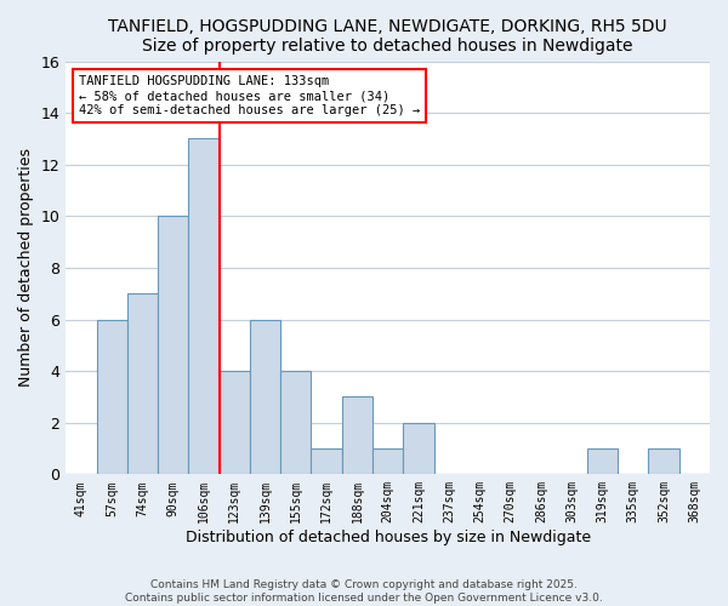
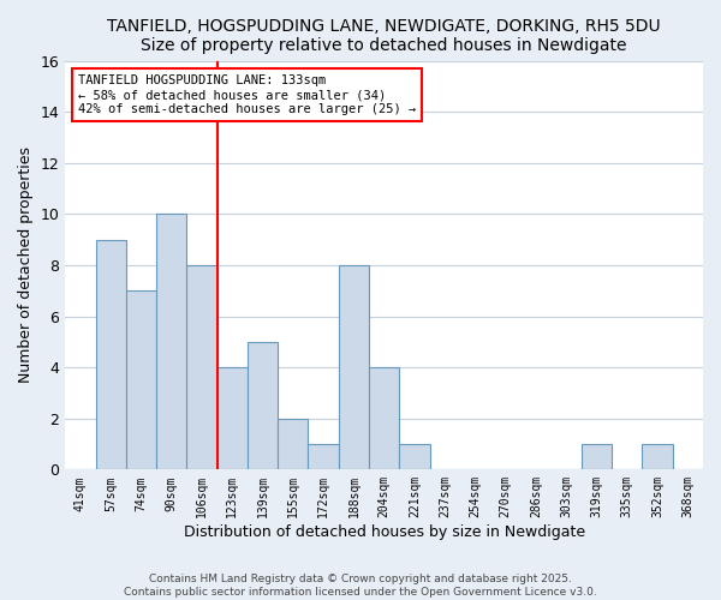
57sqm: 6 -> 9
106sqm: 13 -> 8
139sqm: 6 -> 5
155sqm: 4 -> 2
188sqm: 3 -> 8
204sqm: 1 -> 4
221sqm: 2 -> 1
